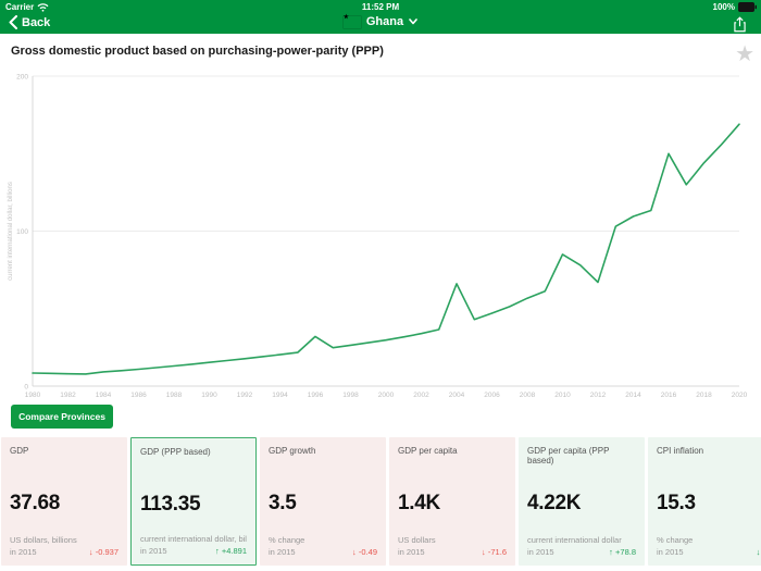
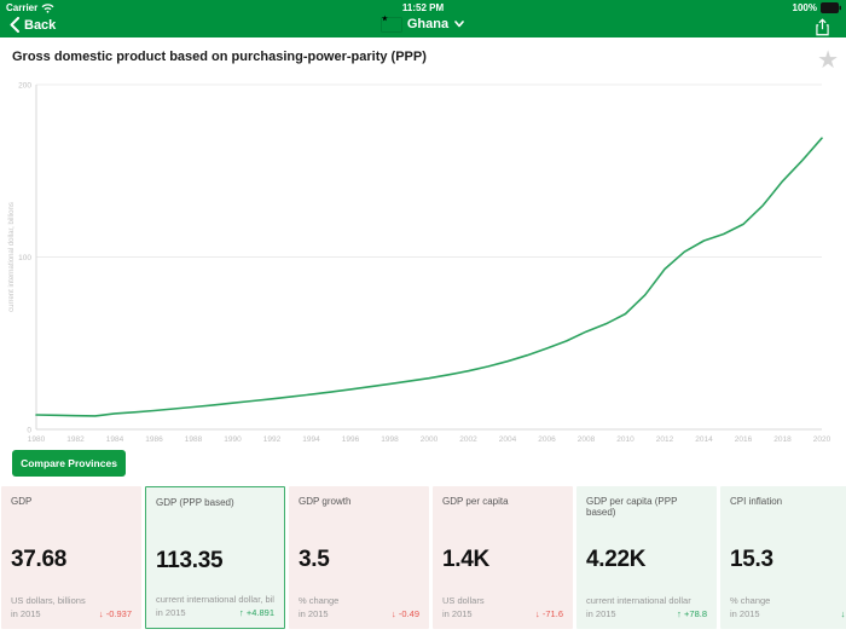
1996: 32 -> 23
2004: 66 -> 40
2010: 85 -> 67
2012: 67 -> 93
2016: 150 -> 119
